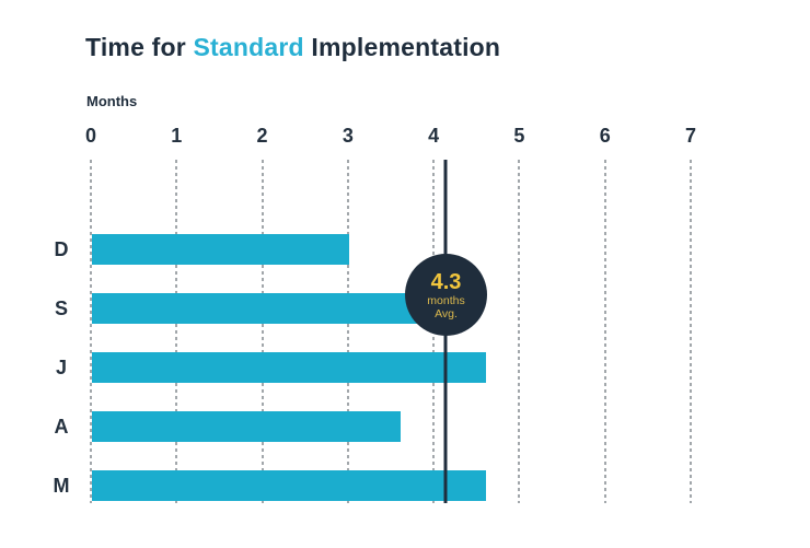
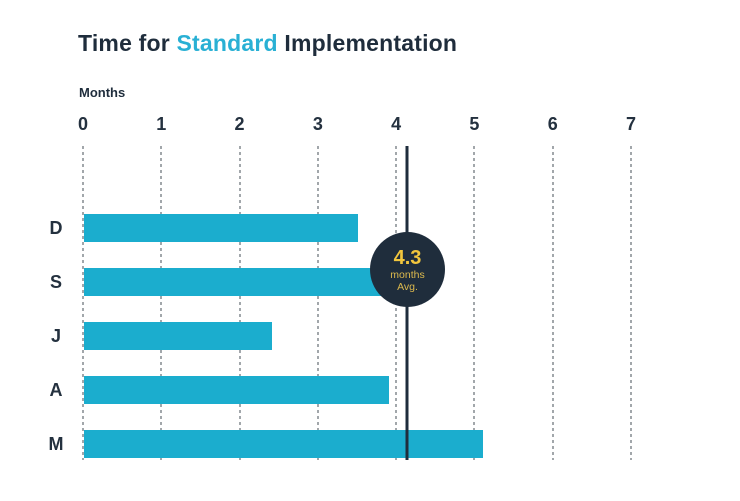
D: 3.0 -> 3.5
J: 4.6 -> 2.4
A: 3.6 -> 3.9
M: 4.6 -> 5.1
